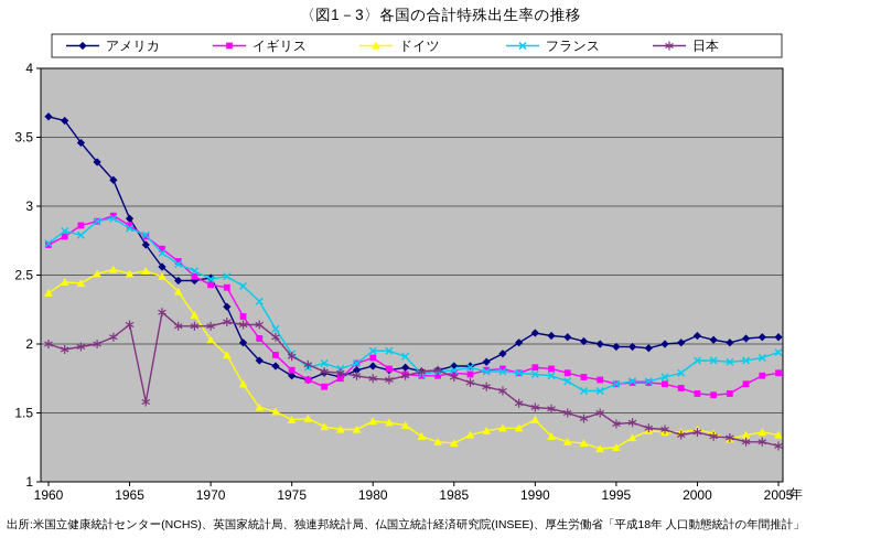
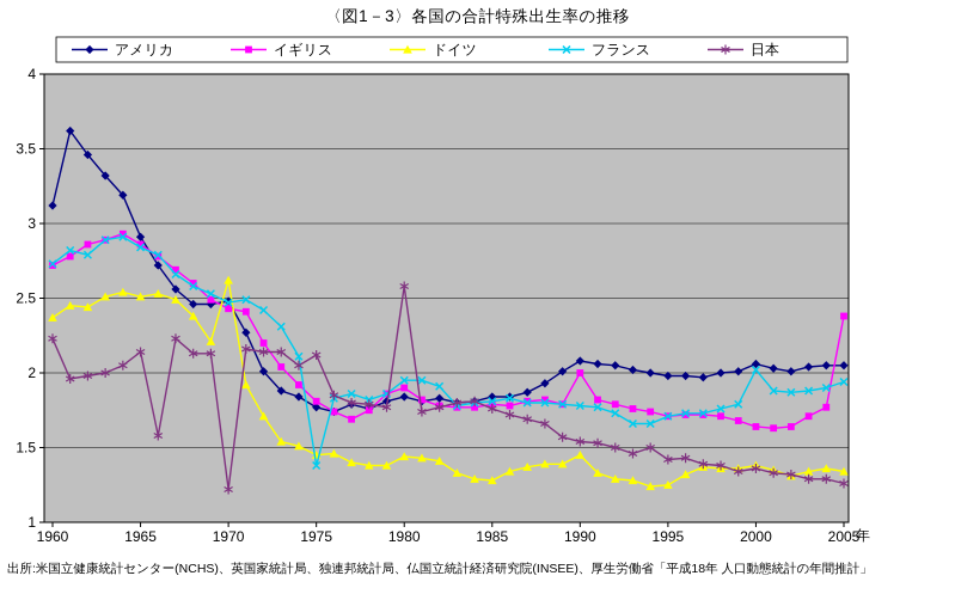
アメリカ/1960: 3.65 -> 3.12
日本/1960: 2.00 -> 2.23
ドイツ/1970: 2.03 -> 2.62
日本/1970: 2.13 -> 1.22
フランス/1975: 1.93 -> 1.38
日本/1975: 1.91 -> 2.12
日本/1980: 1.75 -> 2.58
イギリス/1990: 1.83 -> 2.00
フランス/2000: 1.88 -> 2.02
イギリス/2005: 1.79 -> 2.38
